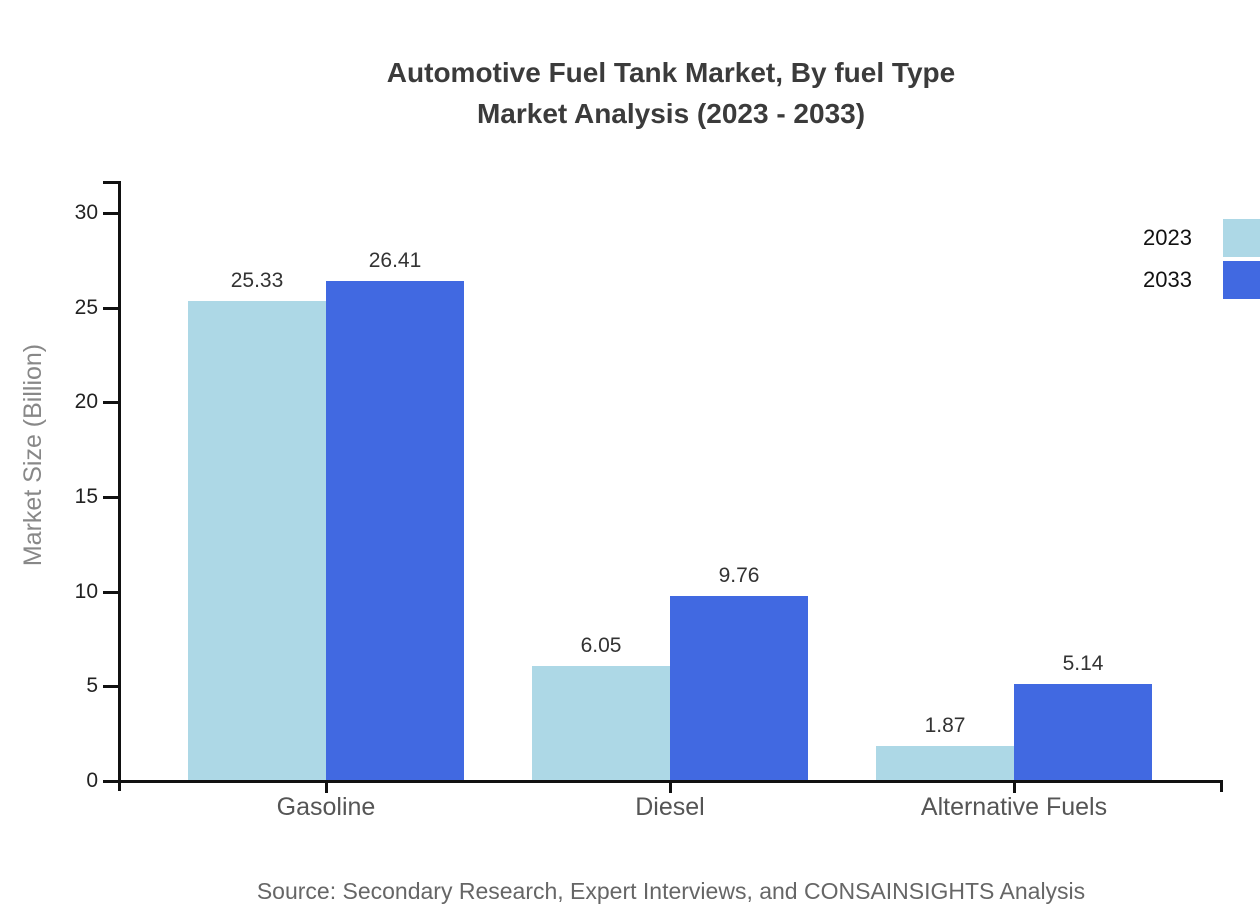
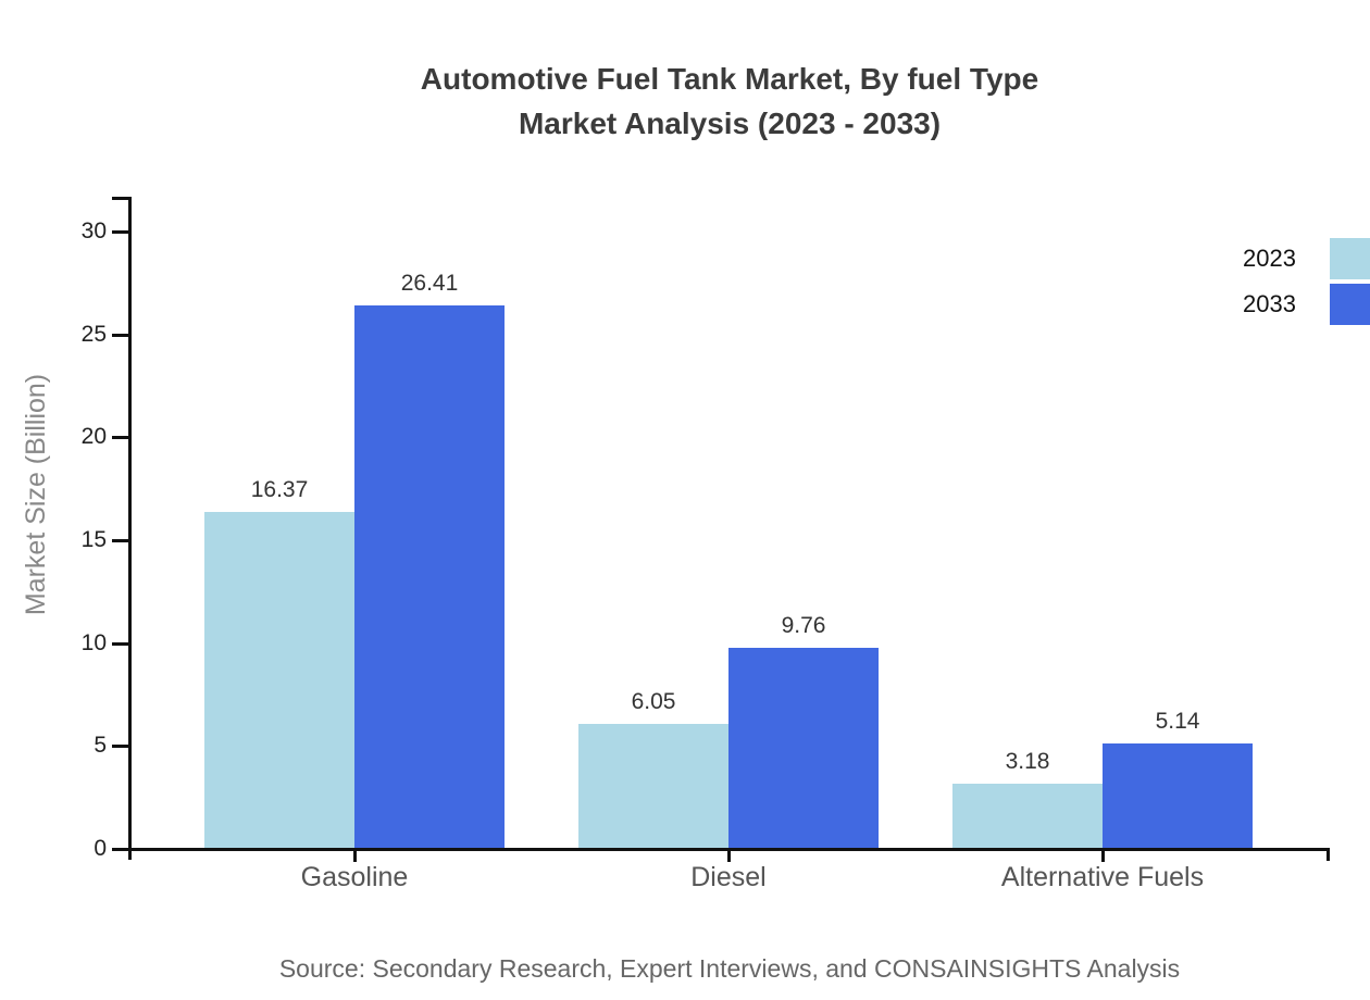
2023/Gasoline: 25.33 -> 16.37
2023/Alternative Fuels: 1.87 -> 3.18
